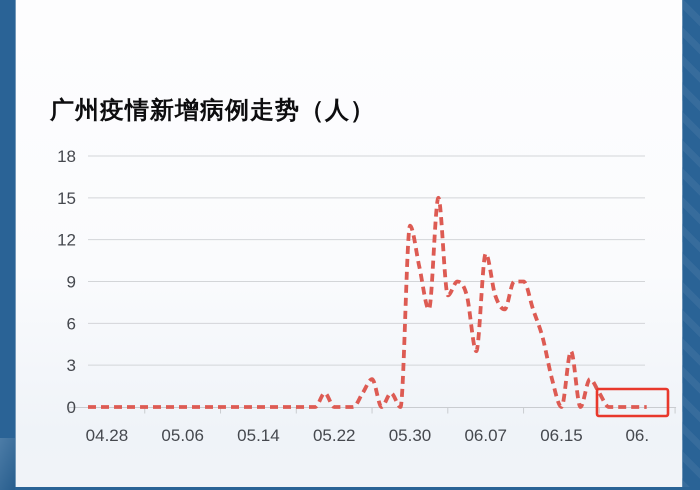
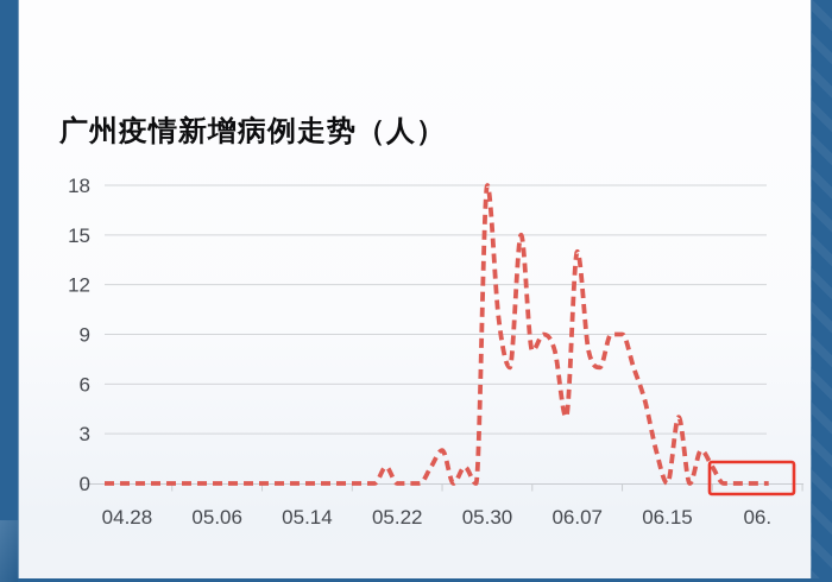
05.30: 13 -> 18
06.07: 11 -> 14
